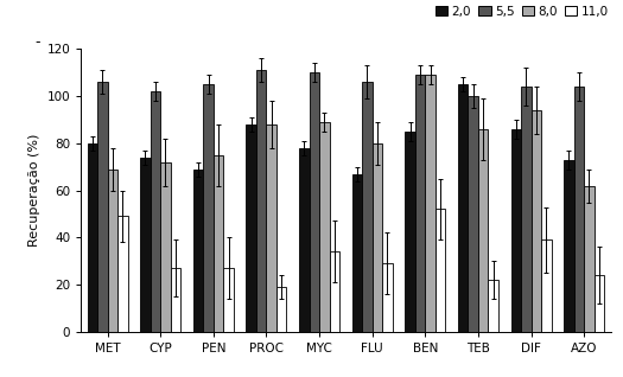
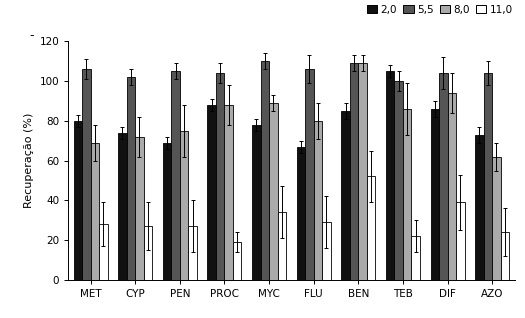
11,0/MET: 49 -> 28
5,5/PROC: 111 -> 104
